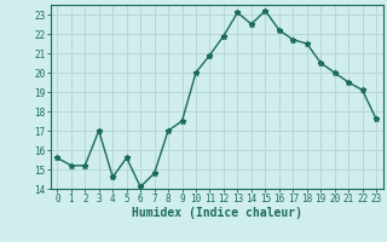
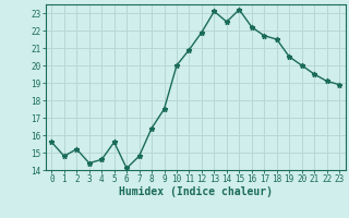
1: 15.2 -> 14.8
3: 17.0 -> 14.4
8: 17.0 -> 16.4
23: 17.6 -> 18.9
